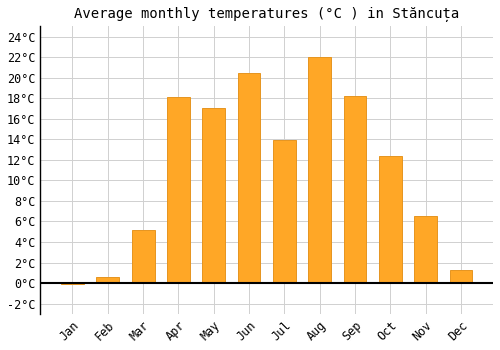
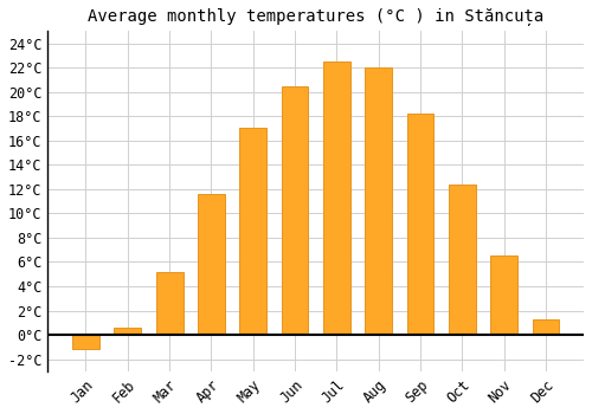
Jan: -0.1°C -> -1.2°C
Apr: 18.1°C -> 11.6°C
Jul: 13.9°C -> 22.5°C
